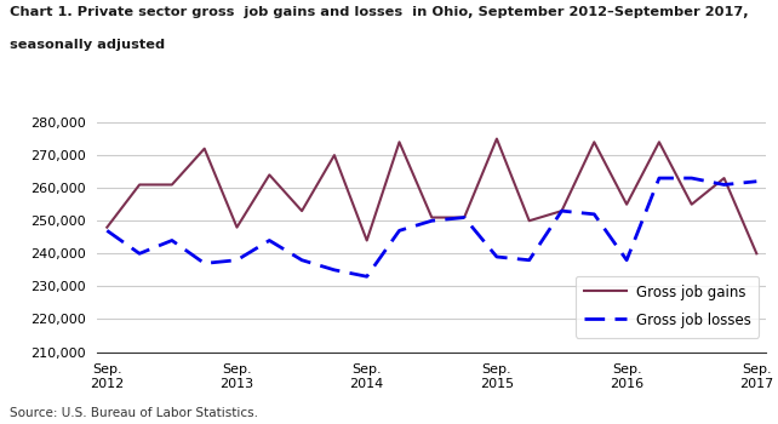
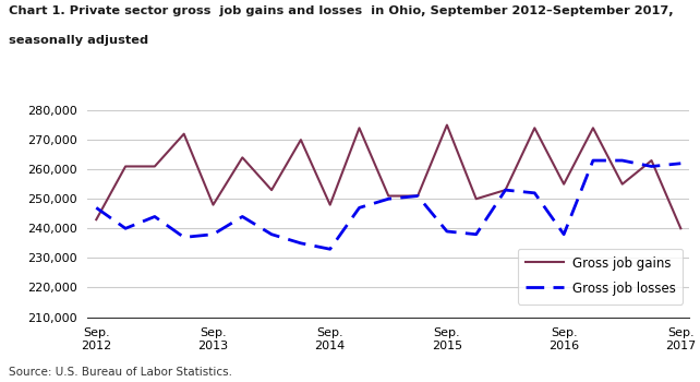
Gross job gains/Sep. 2012: 248,000 -> 243,000
Gross job gains/Sep. 2014: 244,000 -> 248,000
